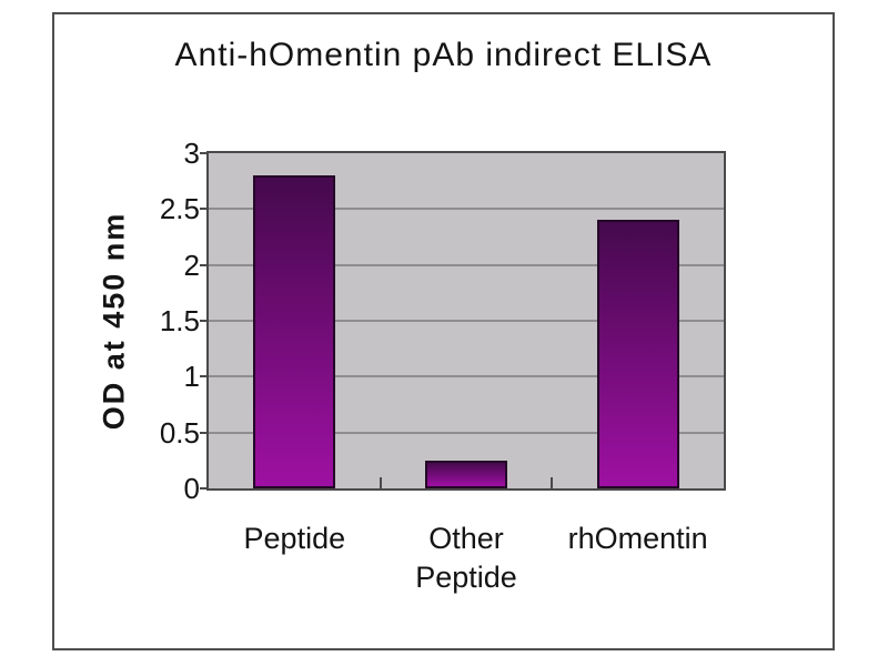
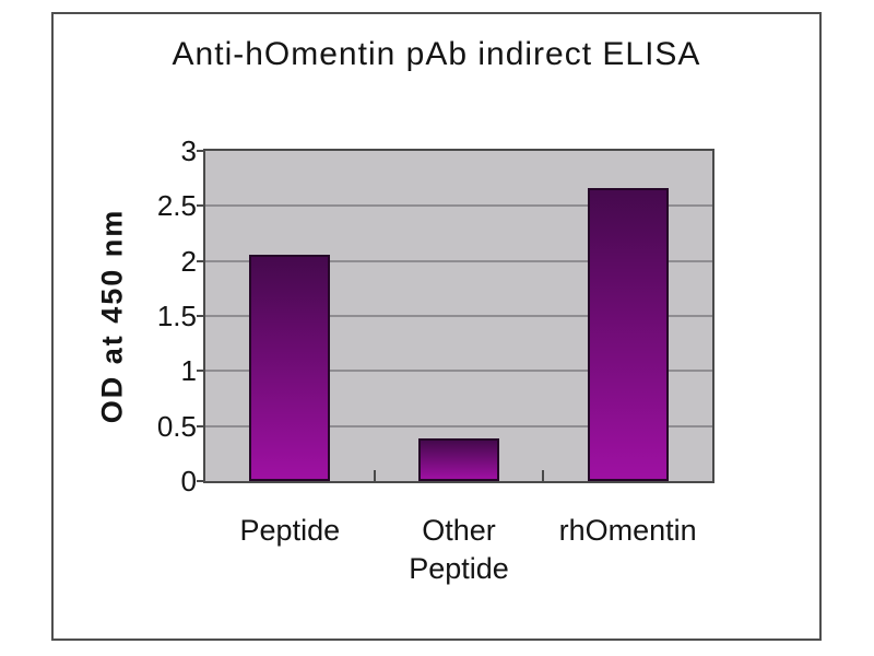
Peptide: 2.80 -> 2.06
Other Peptide: 0.25 -> 0.39
rhOmentin: 2.40 -> 2.66
